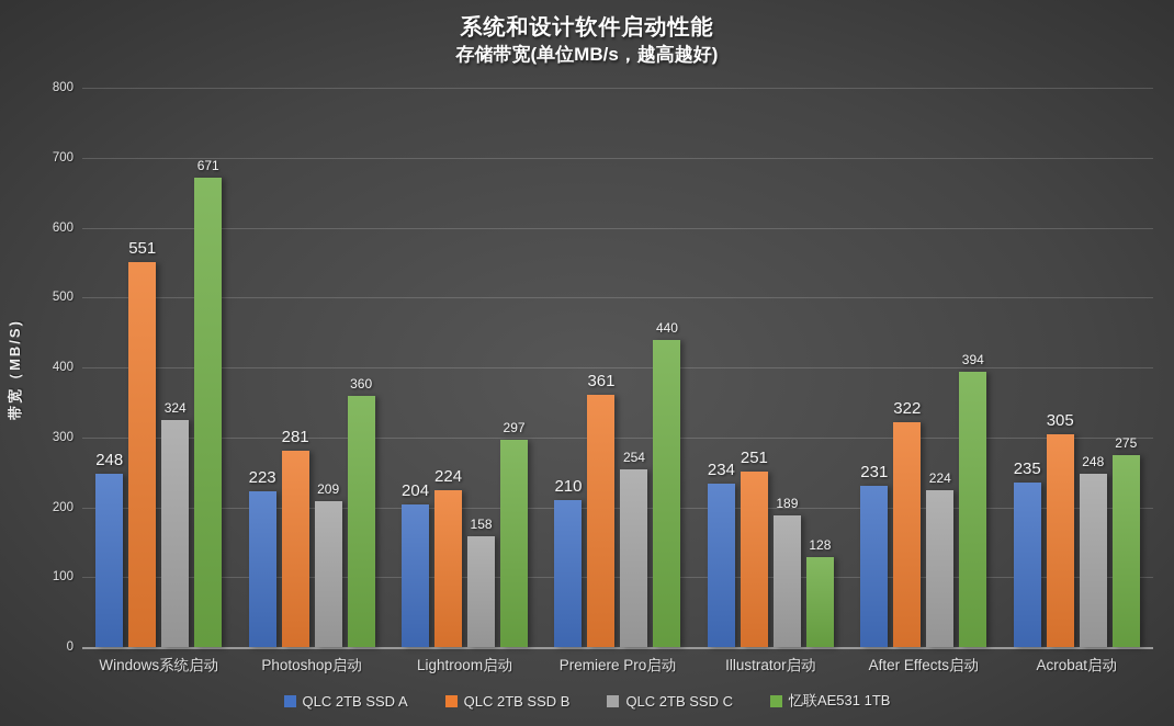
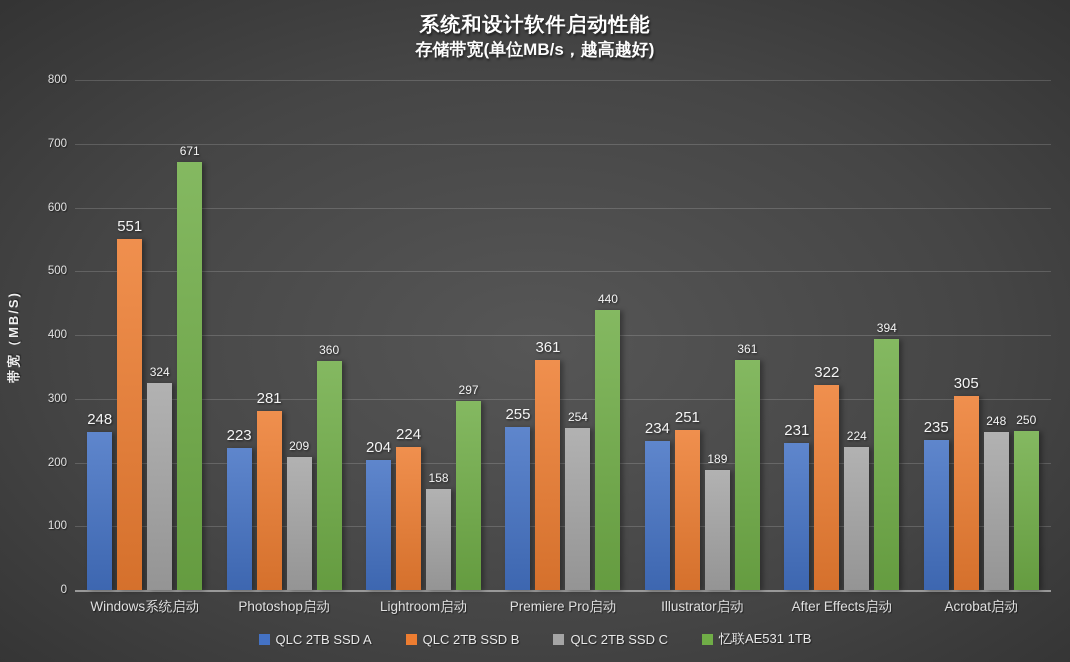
QLC 2TB SSD A/Premiere Pro启动: 210 -> 255
忆联AE531 1TB/Illustrator启动: 128 -> 361
忆联AE531 1TB/Acrobat启动: 275 -> 250
